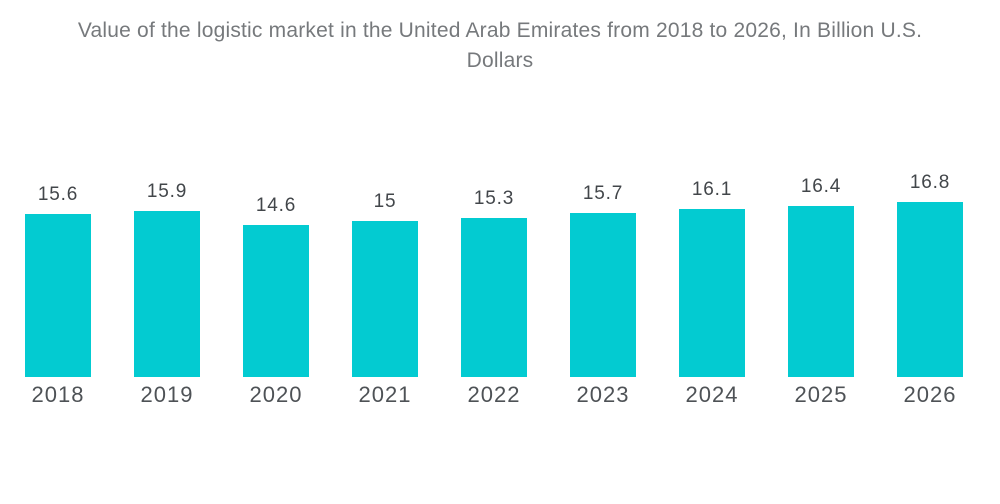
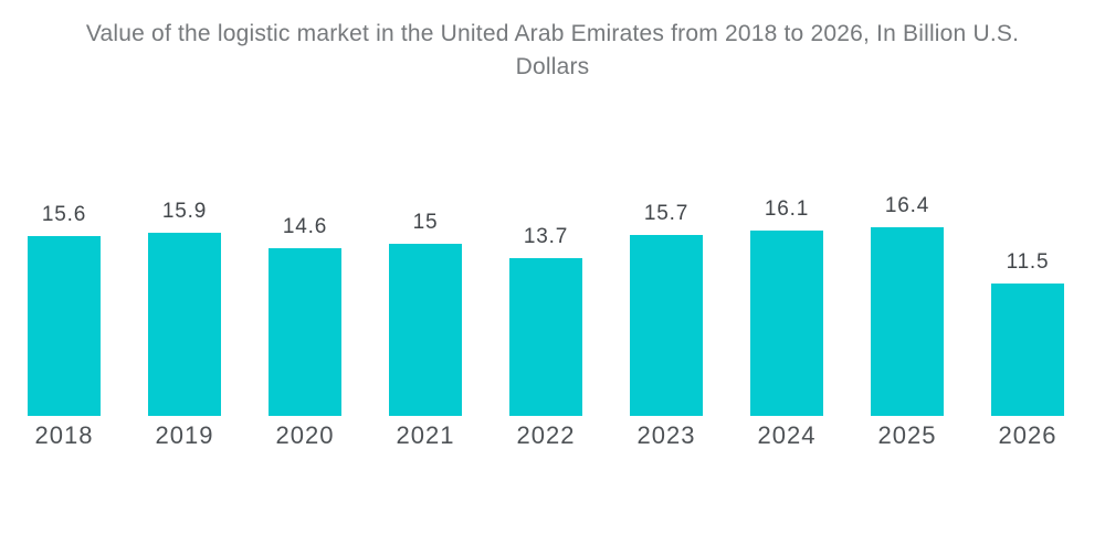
2022: 15.3 -> 13.7
2026: 16.8 -> 11.5
